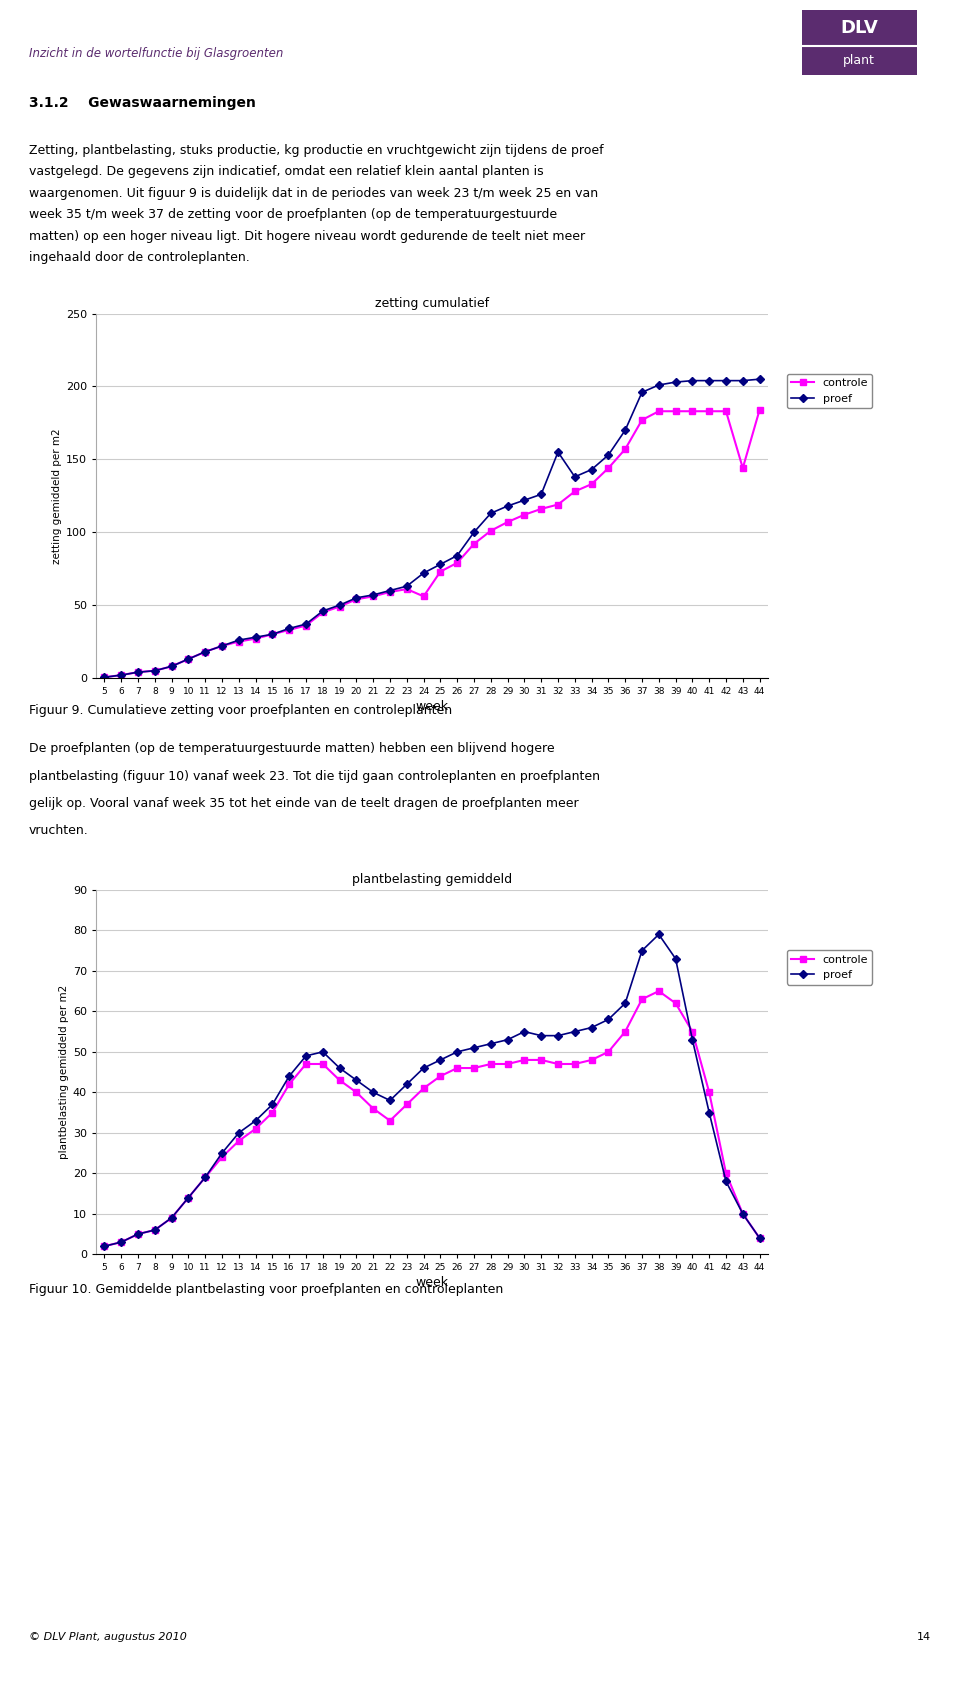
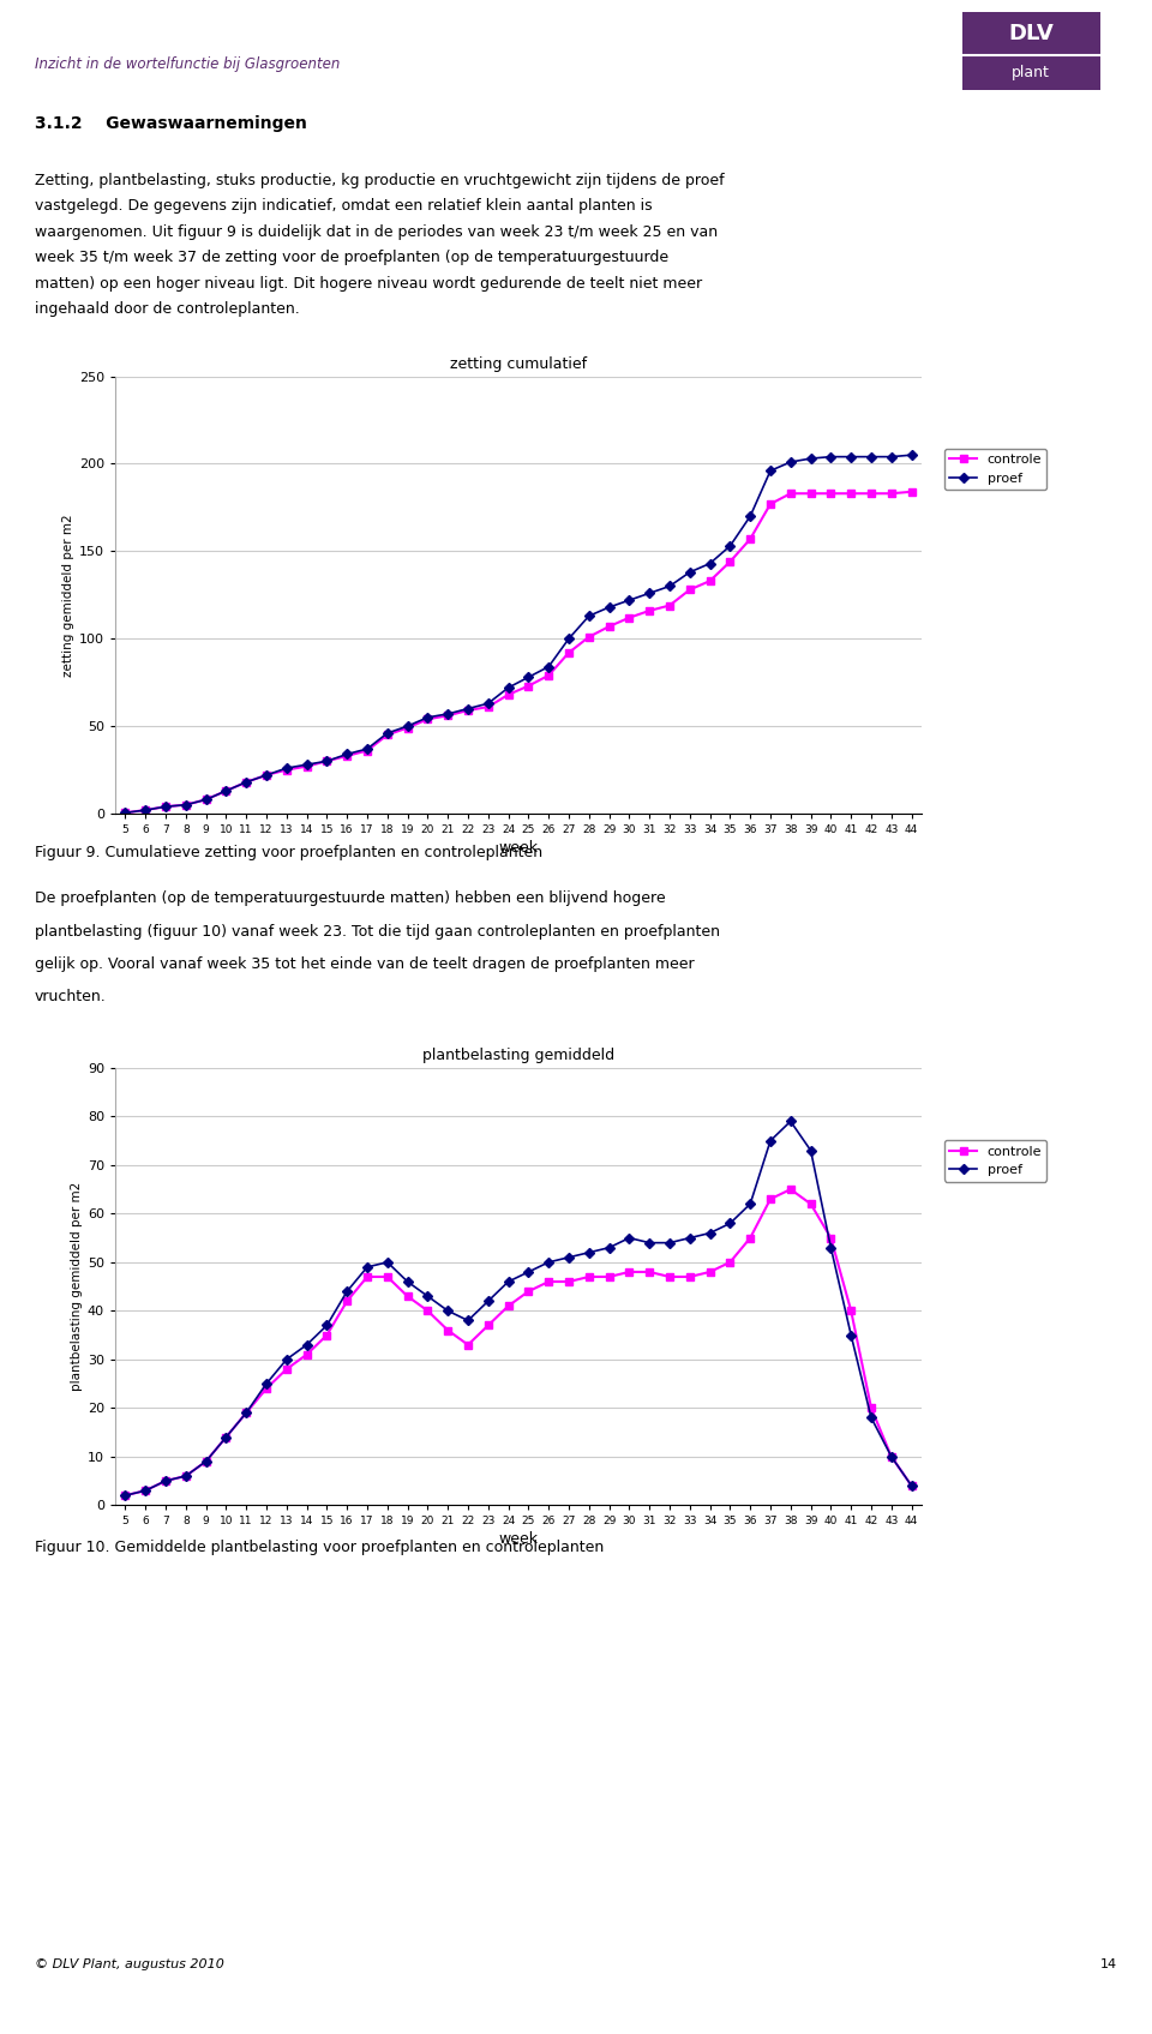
zetting cumulatief/controle/24: 56 -> 68
zetting cumulatief/proef/32: 155 -> 130
zetting cumulatief/controle/43: 144 -> 183
